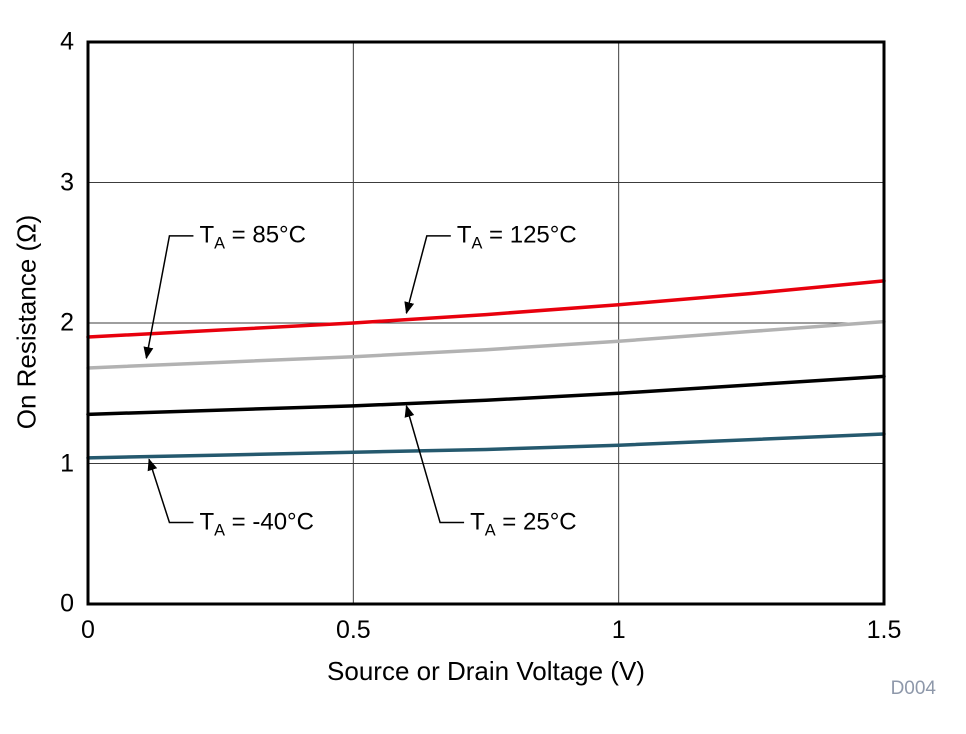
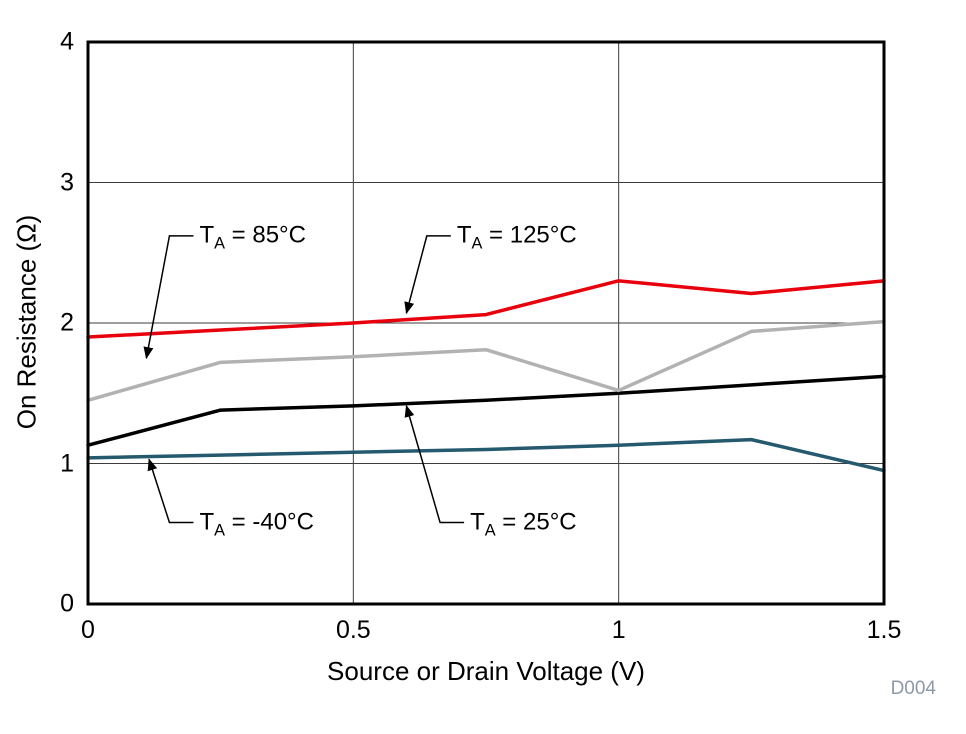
TA = 25°C/0: 1.35 -> 1.13
TA = 85°C/0: 1.68 -> 1.45
TA = 85°C/1: 1.87 -> 1.52
TA = 125°C/1: 2.13 -> 2.30
TA = -40°C/1.5: 1.21 -> 0.95
